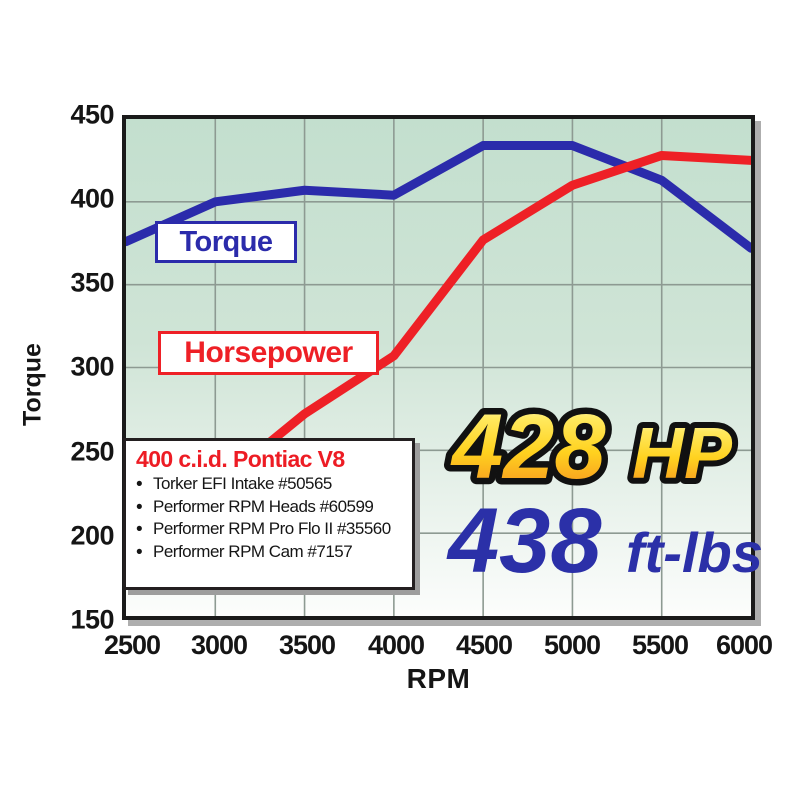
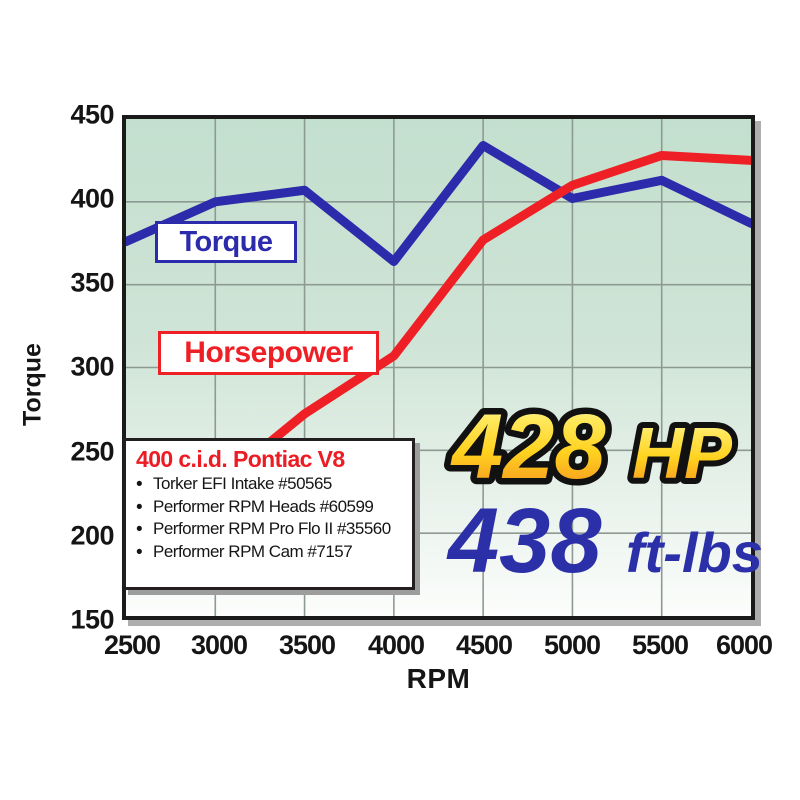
Torque/4000: 404 -> 364
Torque/5000: 434 -> 402
Torque/6000: 372 -> 387
